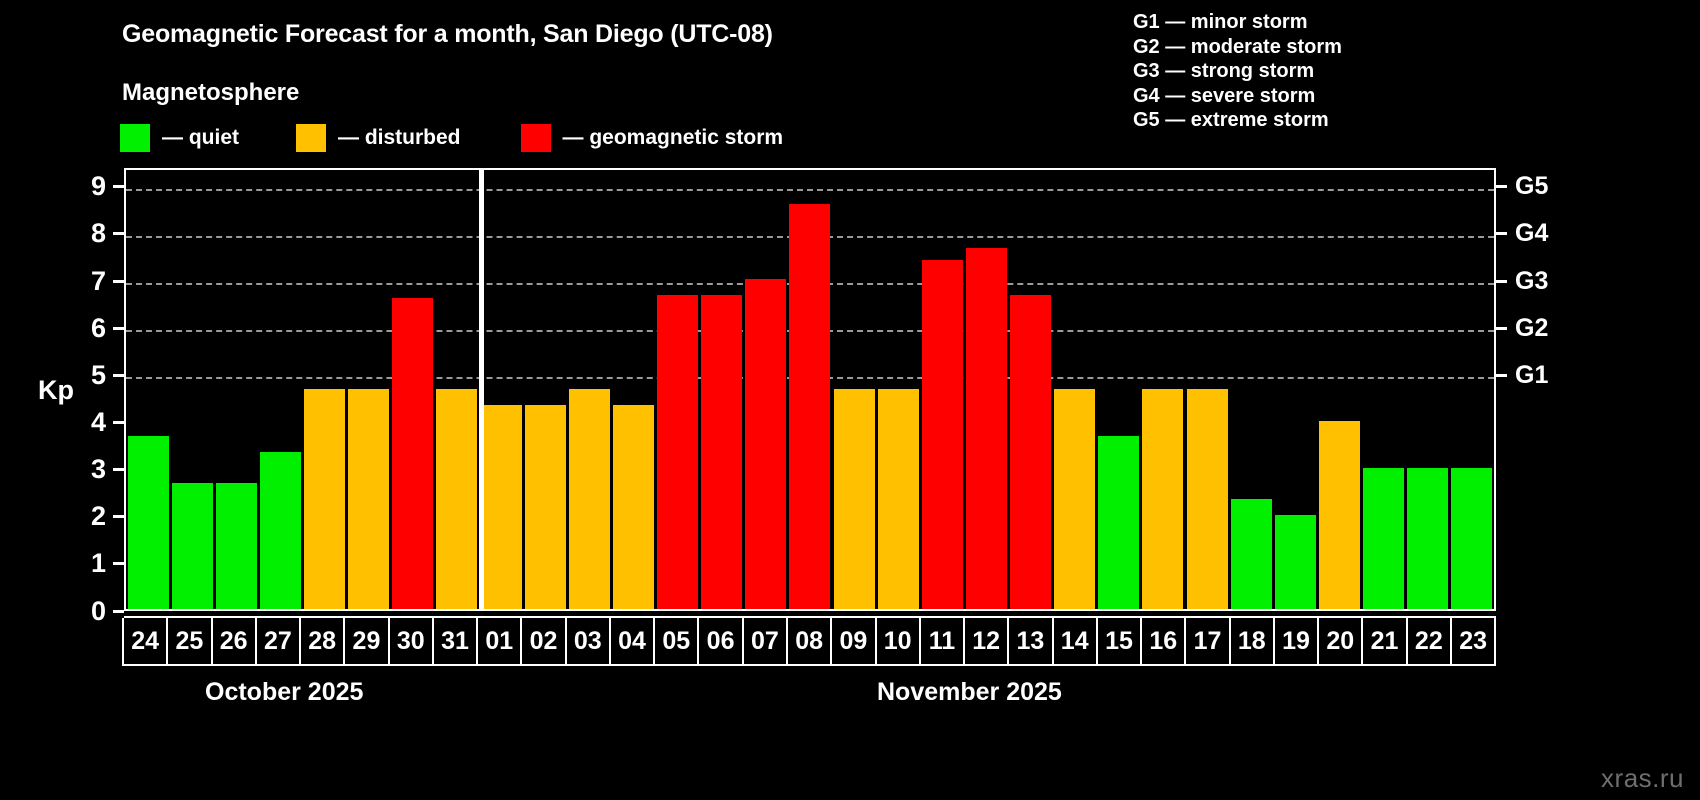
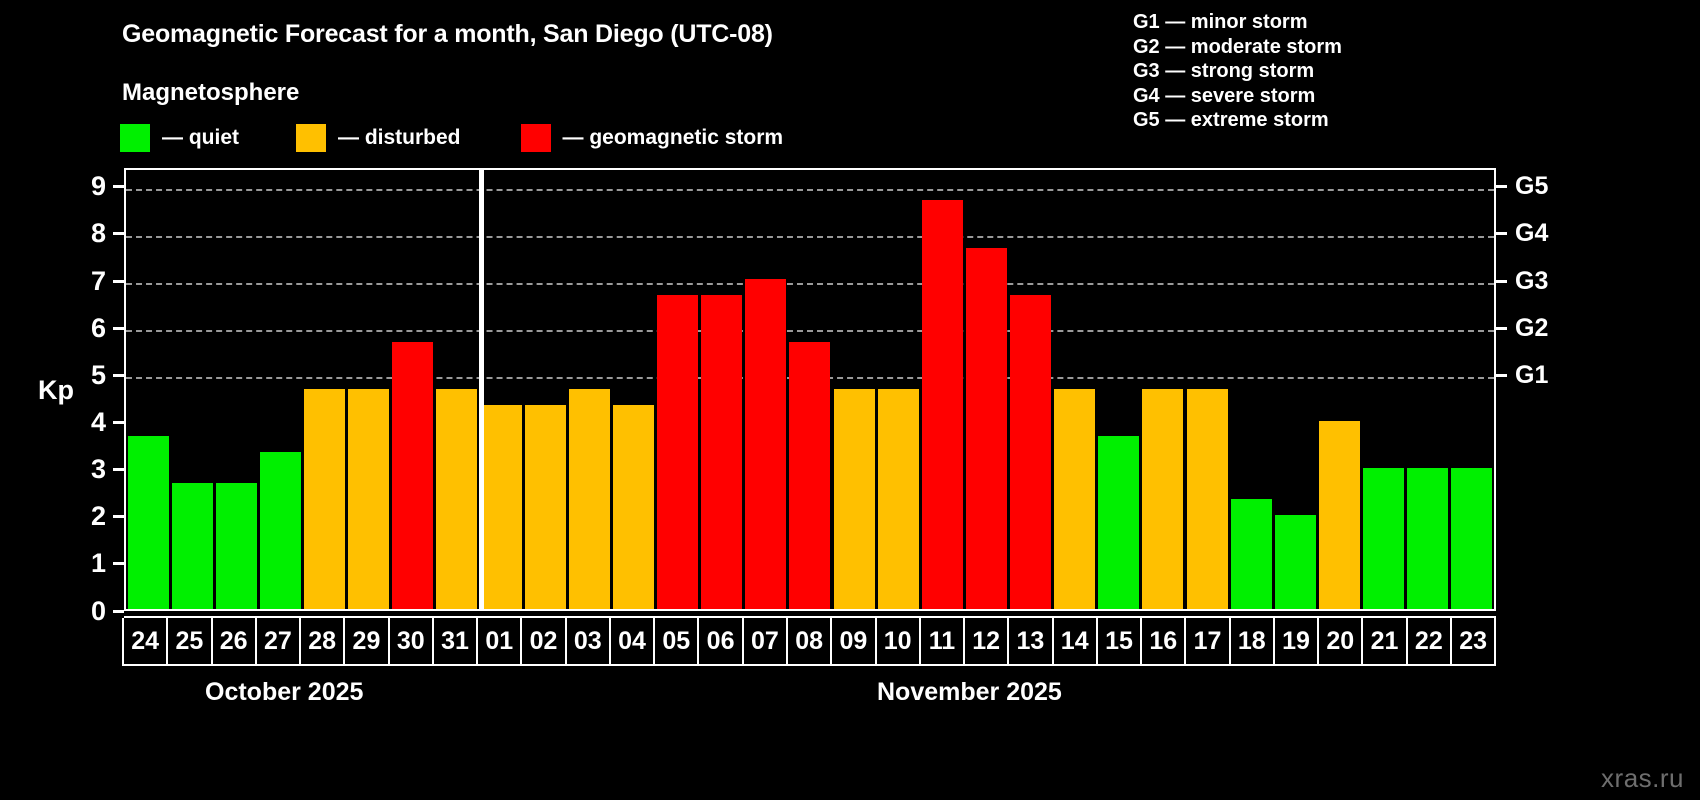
30: 6.6 -> 5.7
08: 8.6 -> 5.7
11: 7.4 -> 8.7
